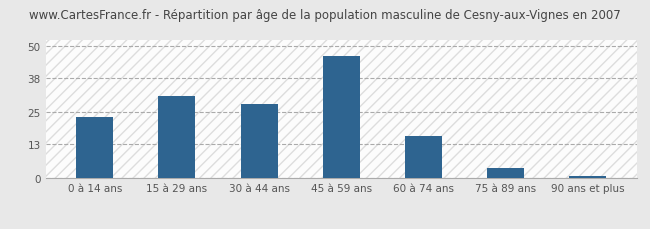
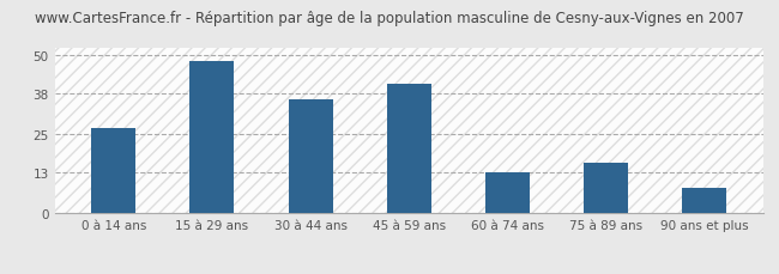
0 à 14 ans: 23 -> 27
15 à 29 ans: 31 -> 48
30 à 44 ans: 28 -> 36
45 à 59 ans: 46 -> 41
60 à 74 ans: 16 -> 13
75 à 89 ans: 4 -> 16
90 ans et plus: 1 -> 8
